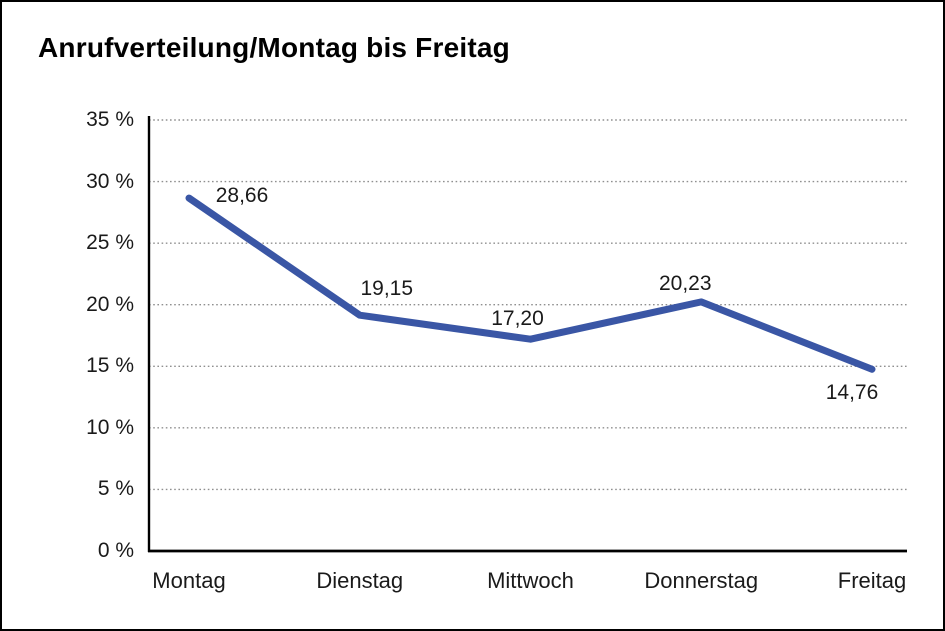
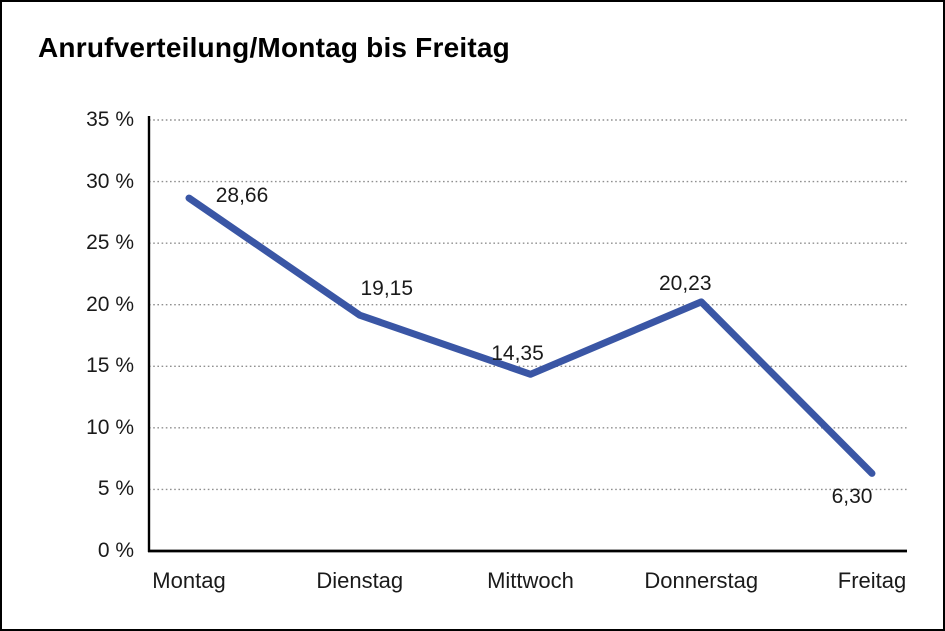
Mittwoch: 17,20 -> 14,35
Freitag: 14,76 -> 6,30
